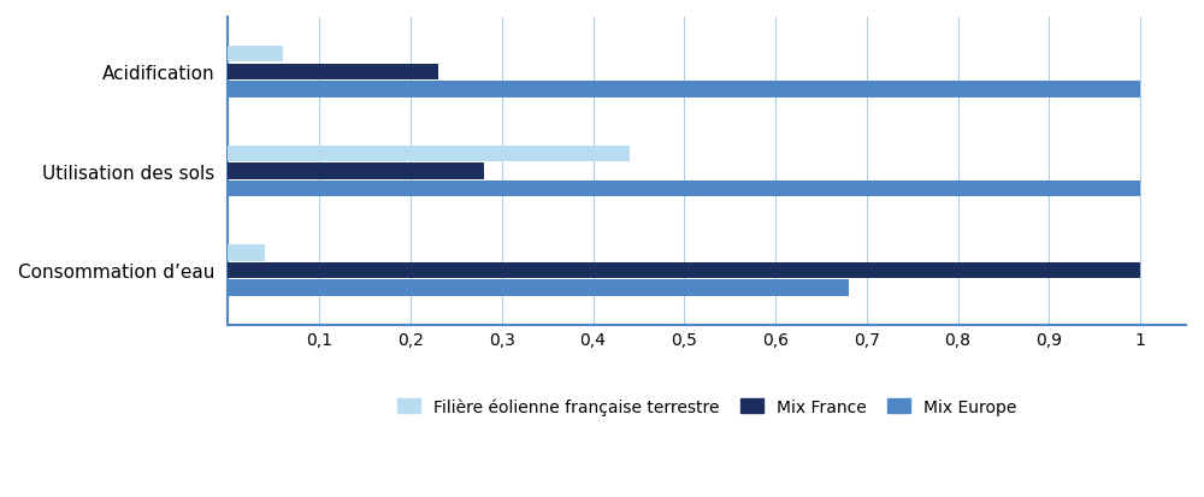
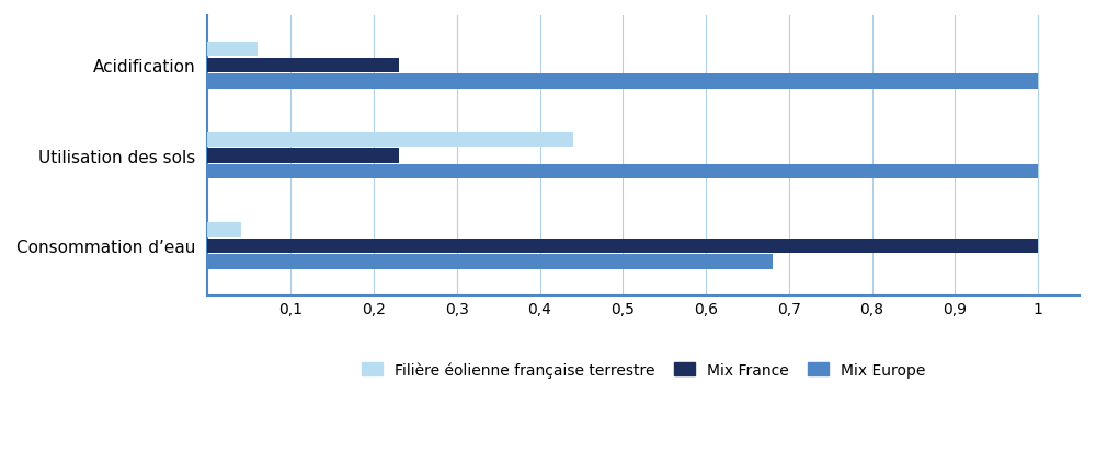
Mix France/Utilisation des sols: 0,28 -> 0,23
